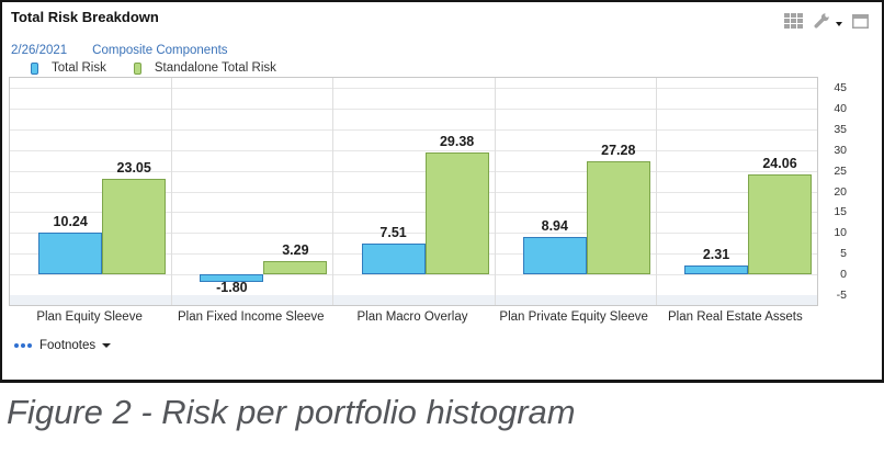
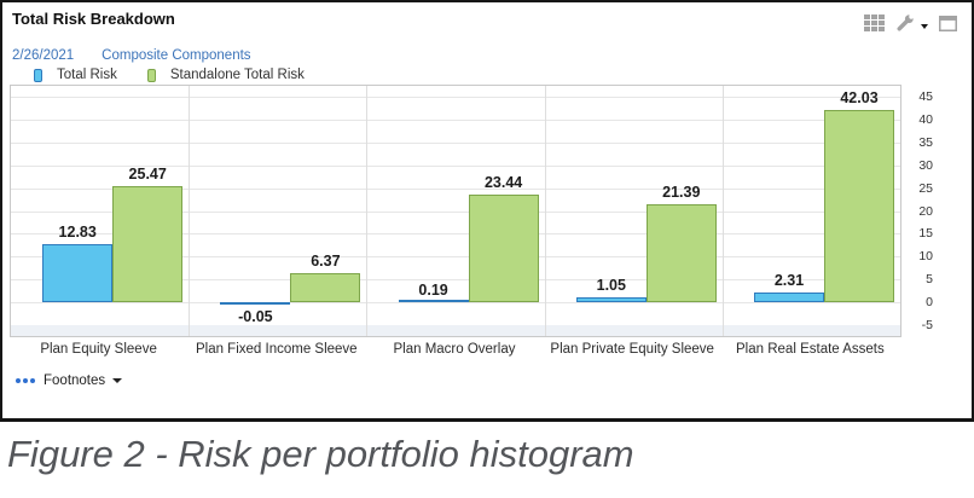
Total Risk/Plan Equity Sleeve: 10.24 -> 12.83
Standalone Total Risk/Plan Equity Sleeve: 23.05 -> 25.47
Total Risk/Plan Fixed Income Sleeve: -1.80 -> -0.05
Standalone Total Risk/Plan Fixed Income Sleeve: 3.29 -> 6.37
Total Risk/Plan Macro Overlay: 7.51 -> 0.19
Standalone Total Risk/Plan Macro Overlay: 29.38 -> 23.44
Total Risk/Plan Private Equity Sleeve: 8.94 -> 1.05
Standalone Total Risk/Plan Private Equity Sleeve: 27.28 -> 21.39
Standalone Total Risk/Plan Real Estate Assets: 24.06 -> 42.03
